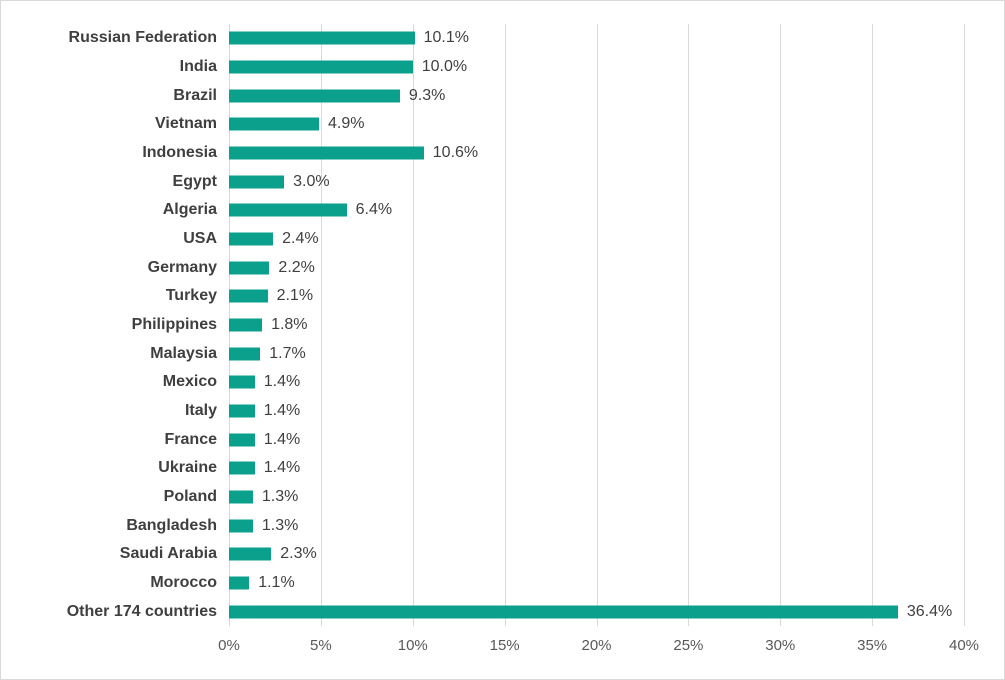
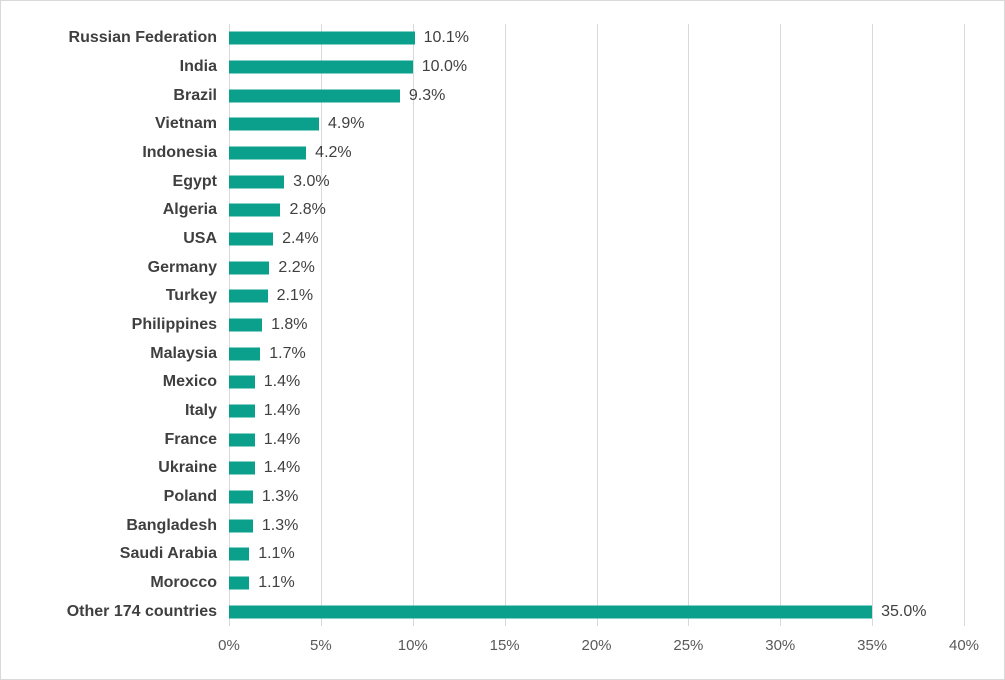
Indonesia: 10.6% -> 4.2%
Algeria: 6.4% -> 2.8%
Saudi Arabia: 2.3% -> 1.1%
Other 174 countries: 36.4% -> 35.0%
